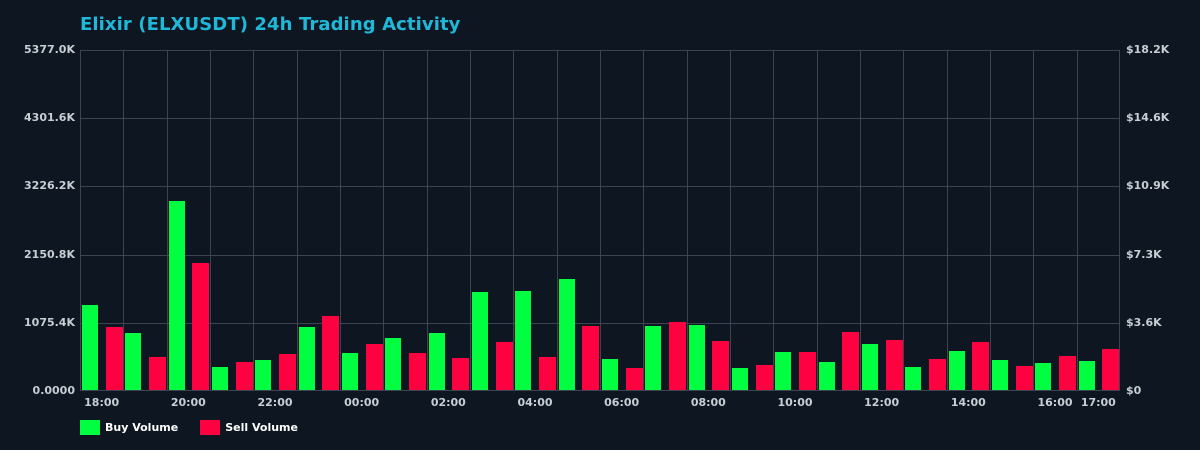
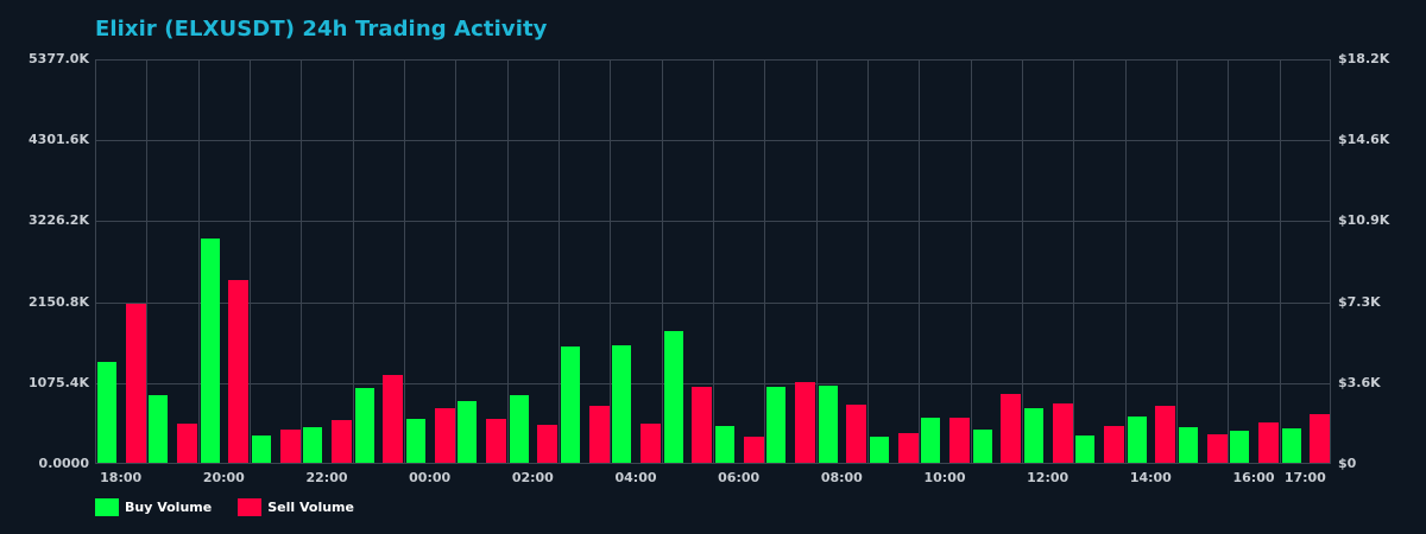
Sell Volume/18:00: 1000K -> 2100K
Sell Volume/20:00: 2000K -> 2400K
